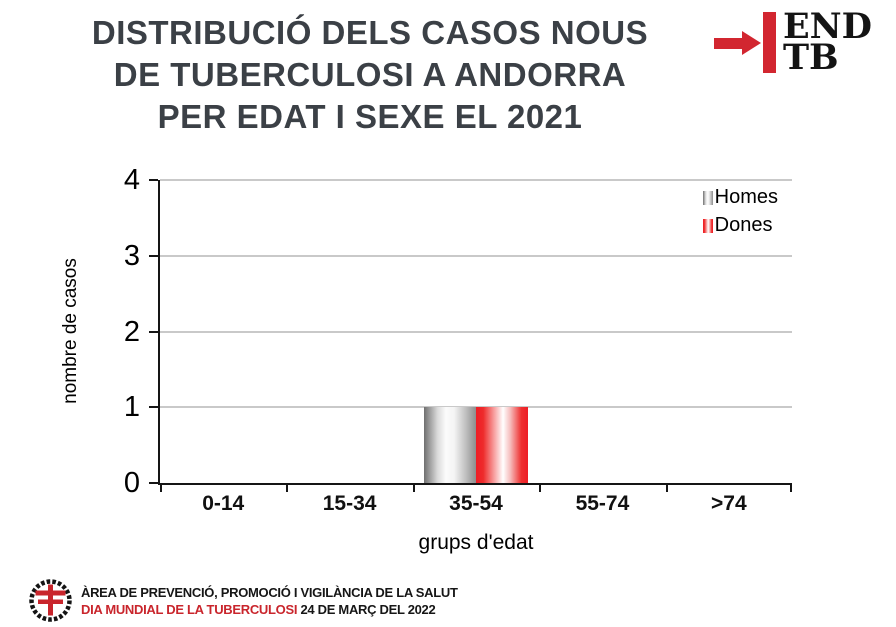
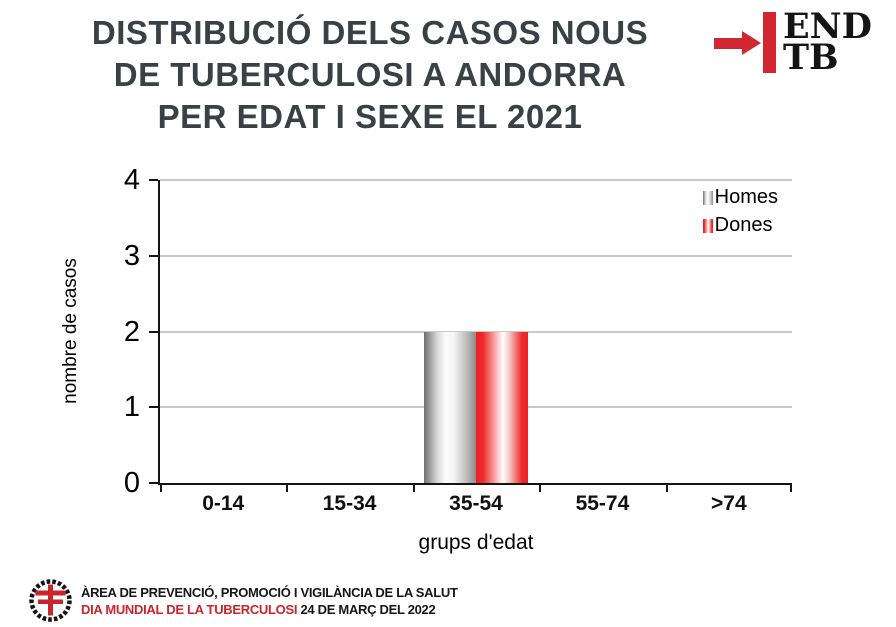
Homes/35-54: 1 -> 2
Dones/35-54: 1 -> 2
